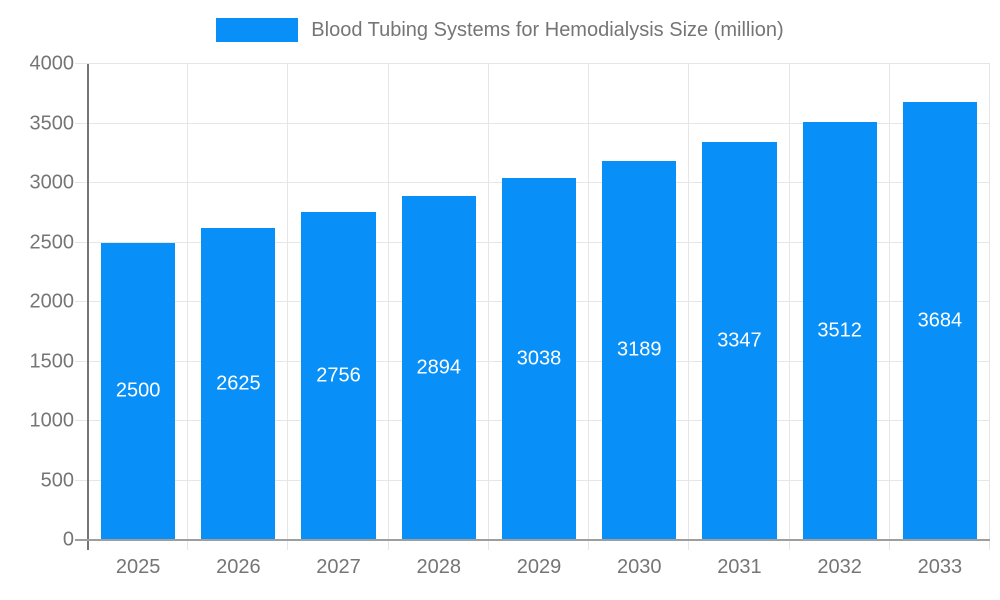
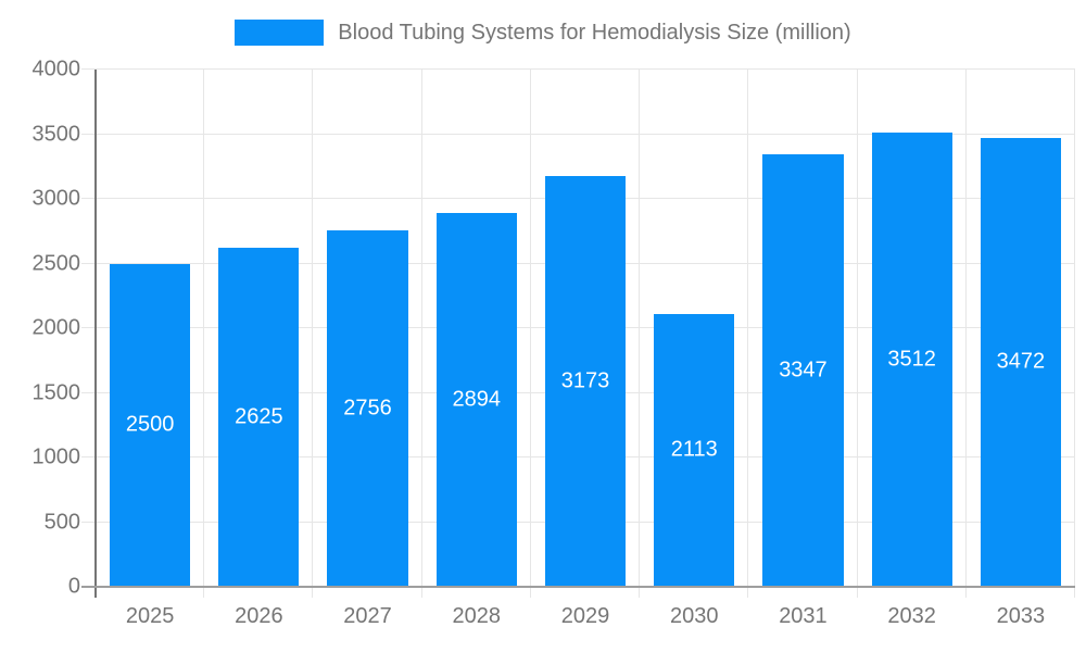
2029: 3038 -> 3173
2030: 3189 -> 2113
2033: 3684 -> 3472
